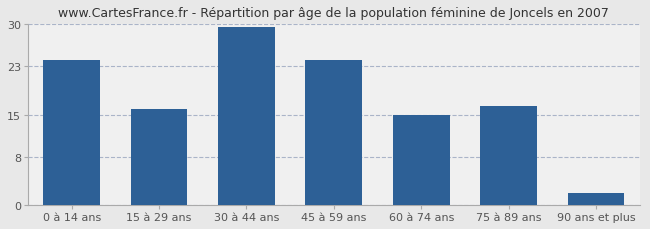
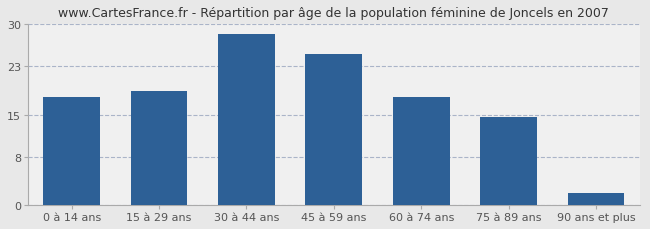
0 à 14 ans: 24.0 -> 18.0
15 à 29 ans: 16.0 -> 19.0
30 à 44 ans: 29.5 -> 28.4
45 à 59 ans: 24.0 -> 25.0
60 à 74 ans: 15.0 -> 18.0
75 à 89 ans: 16.5 -> 14.6
